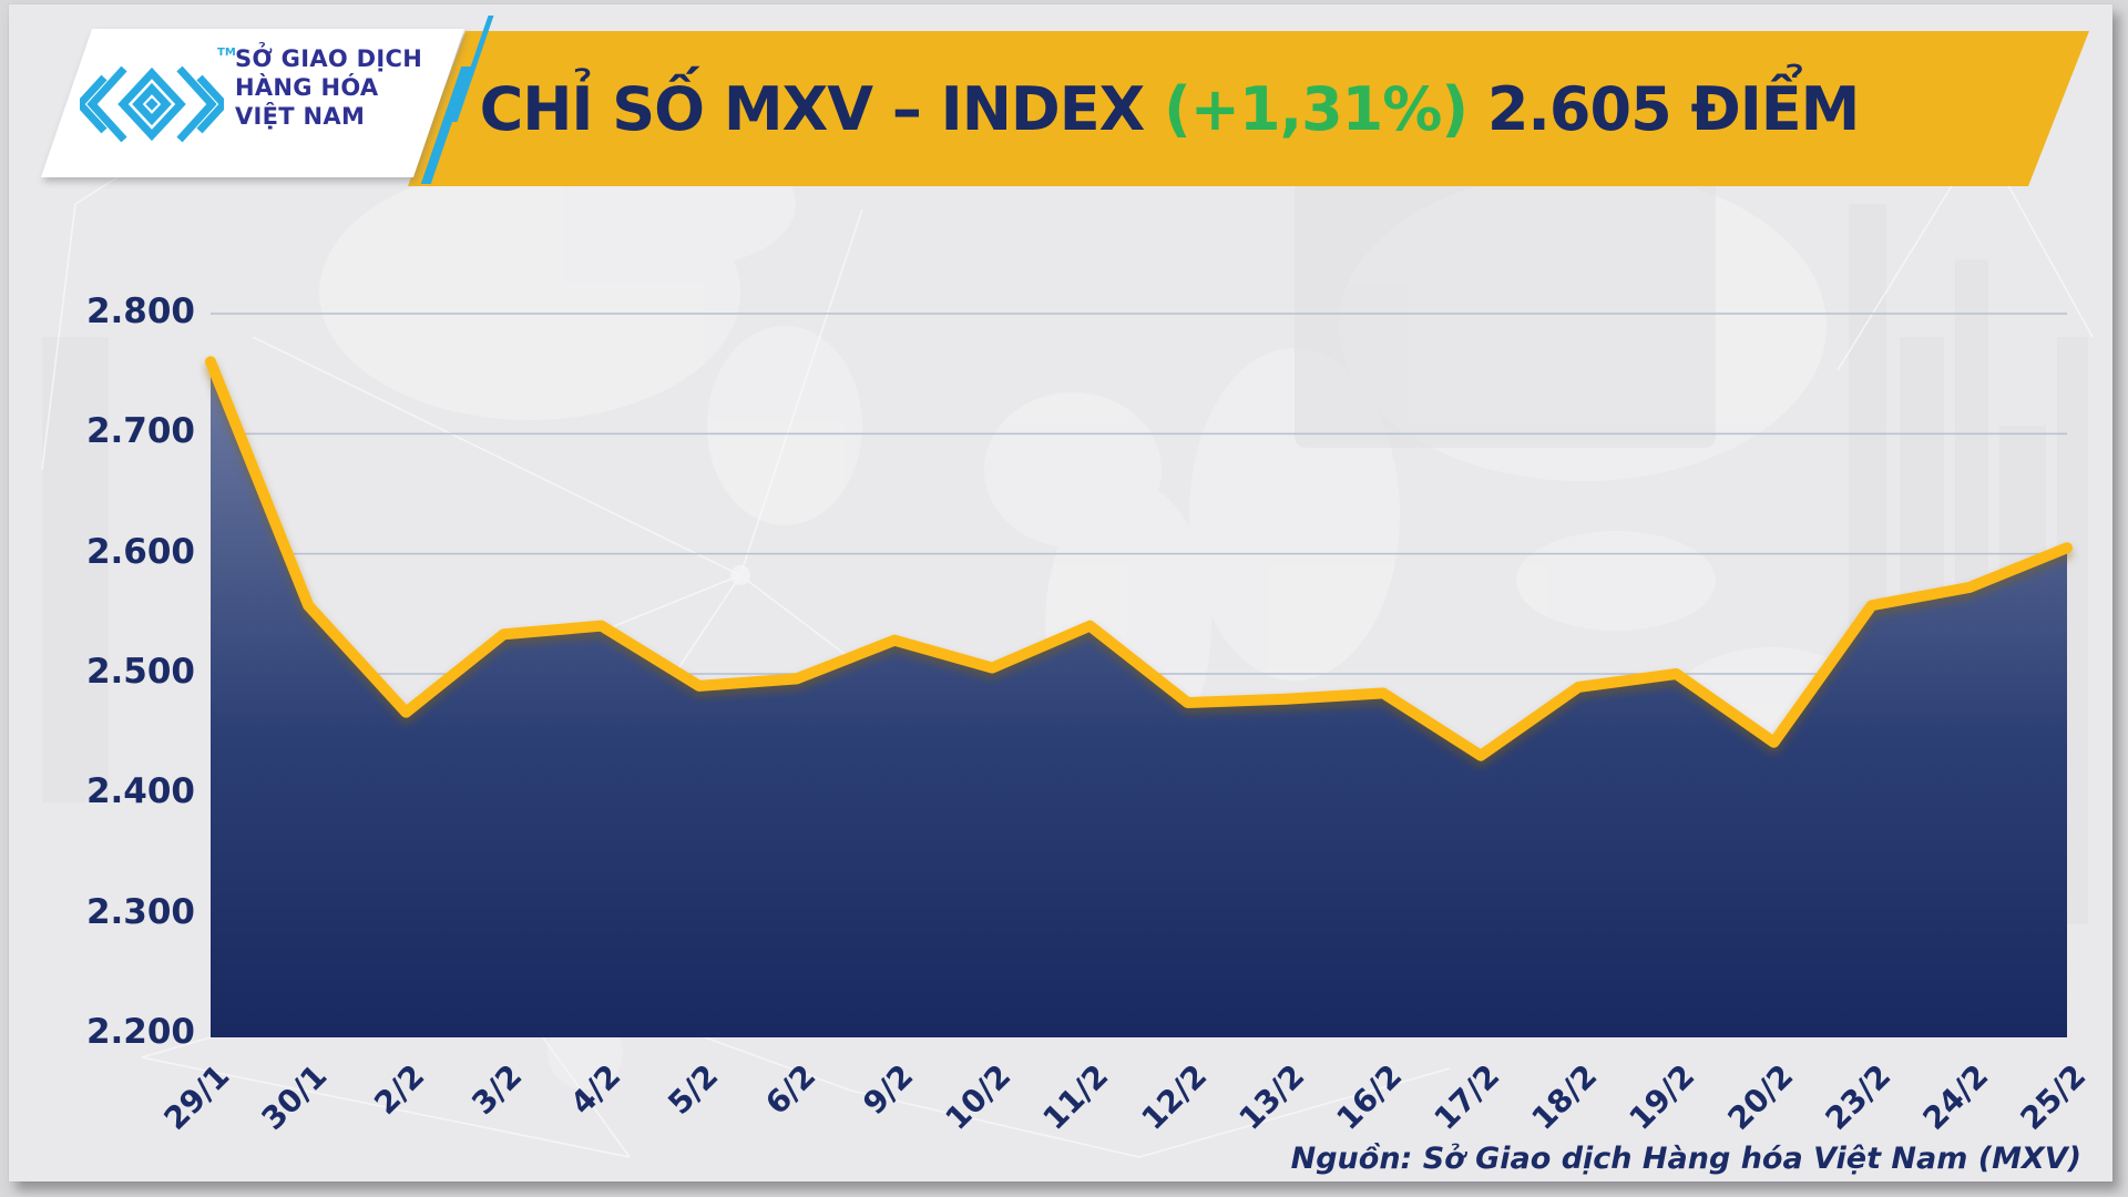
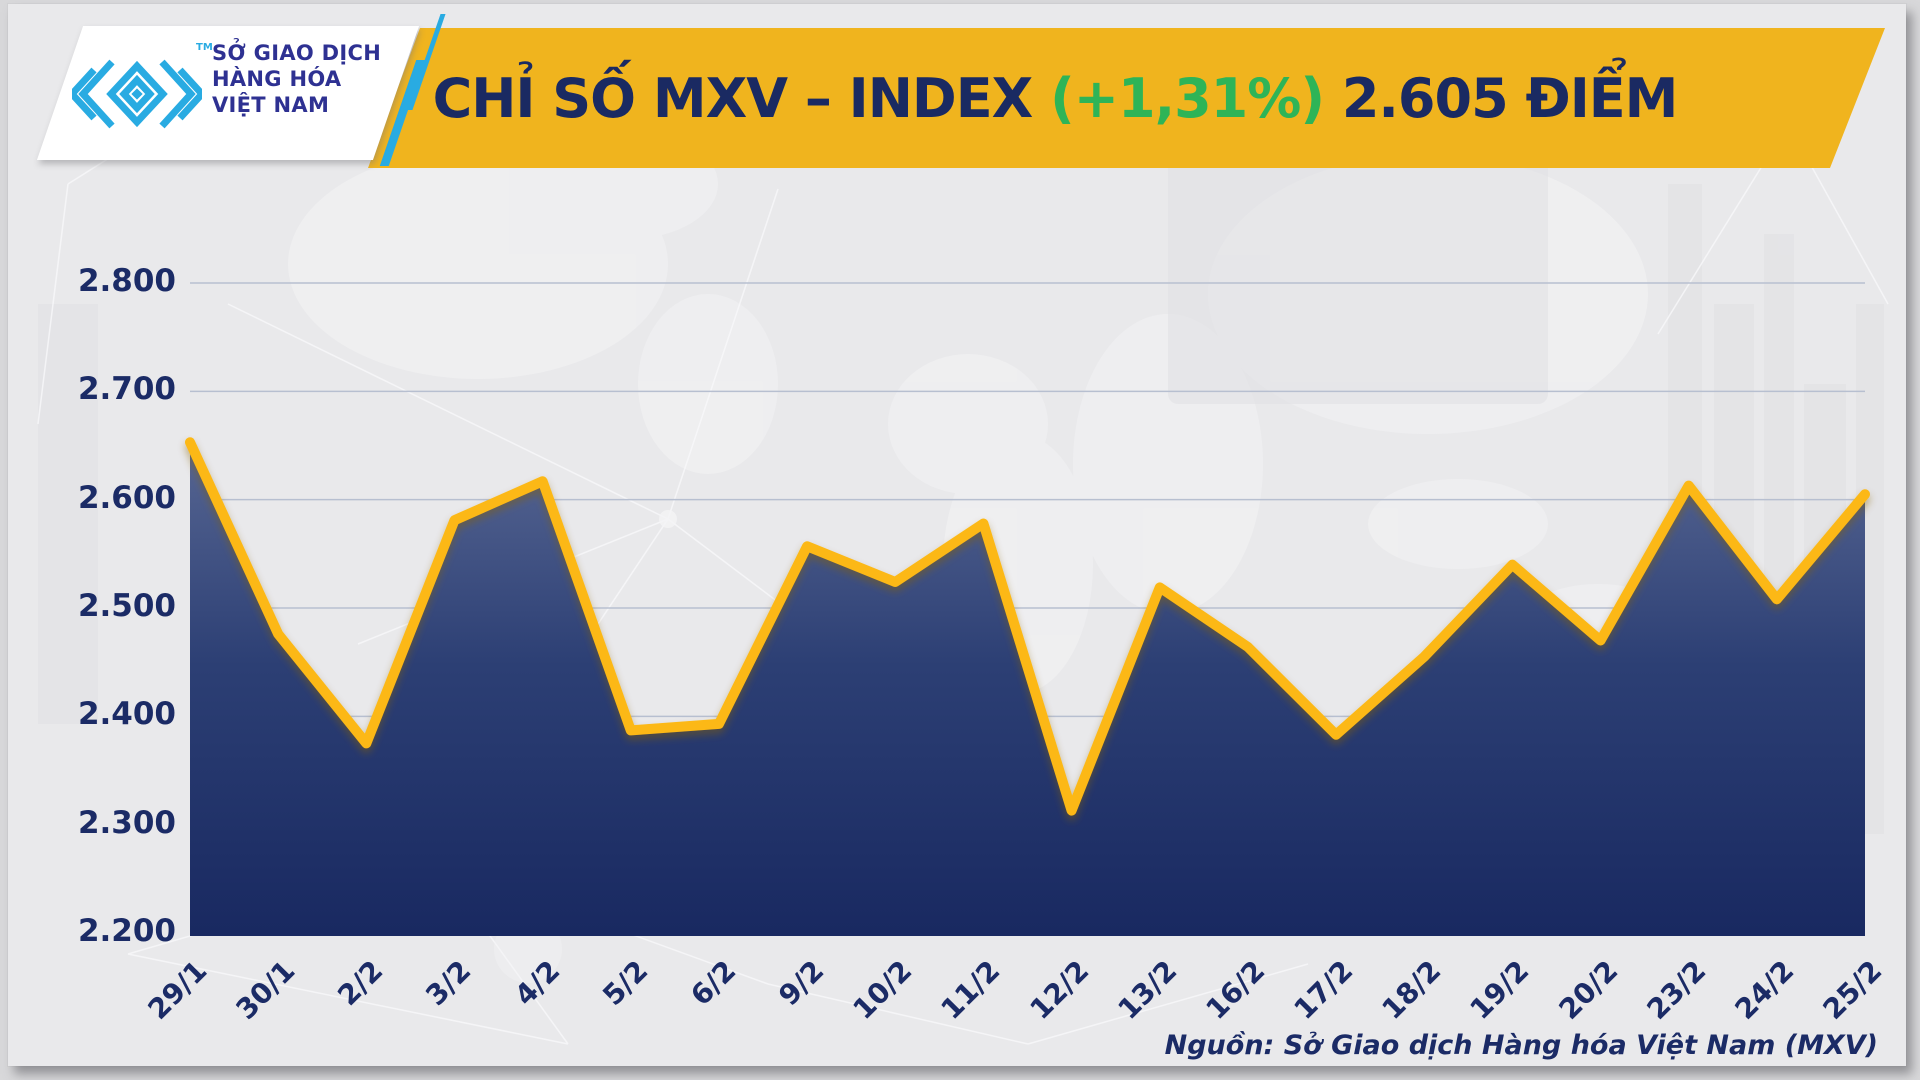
29/1: 2760 -> 2653
30/1: 2557 -> 2476
2/2: 2468 -> 2375
3/2: 2533 -> 2581
4/2: 2540 -> 2617
5/2: 2490 -> 2387
6/2: 2496 -> 2393
9/2: 2528 -> 2557
10/2: 2505 -> 2524
11/2: 2540 -> 2578
12/2: 2476 -> 2313
13/2: 2479 -> 2519
16/2: 2484 -> 2464
17/2: 2432 -> 2383
18/2: 2489 -> 2455
19/2: 2500 -> 2540
20/2: 2443 -> 2470
23/2: 2557 -> 2613
24/2: 2572 -> 2508
